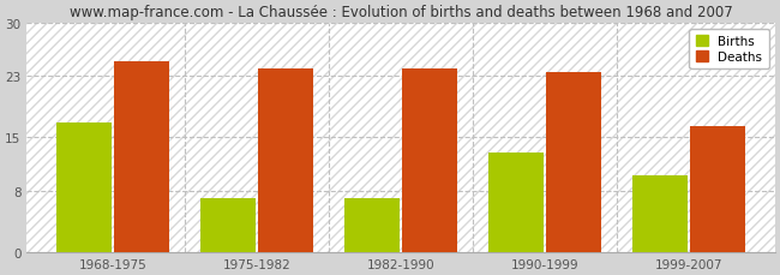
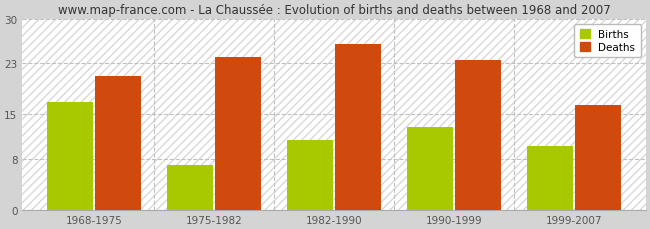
Deaths/1968-1975: 25.0 -> 21.0
Births/1982-1990: 7 -> 11
Deaths/1982-1990: 24.0 -> 26.0
